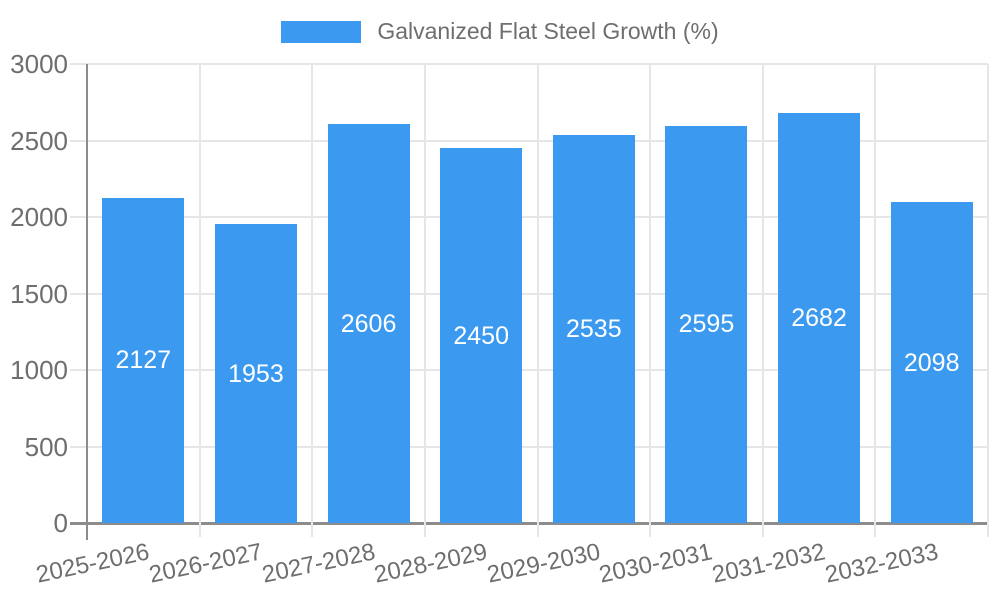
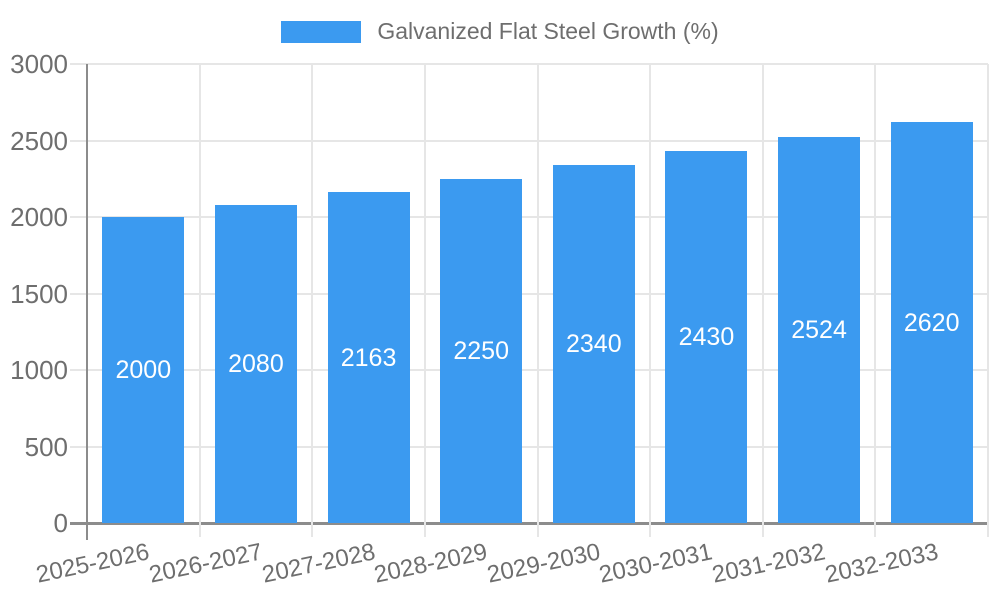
2025-2026: 2127 -> 2000
2026-2027: 1953 -> 2080
2027-2028: 2606 -> 2163
2028-2029: 2450 -> 2250
2029-2030: 2535 -> 2340
2030-2031: 2595 -> 2430
2031-2032: 2682 -> 2524
2032-2033: 2098 -> 2620
